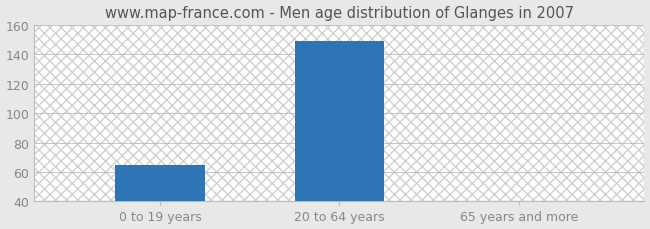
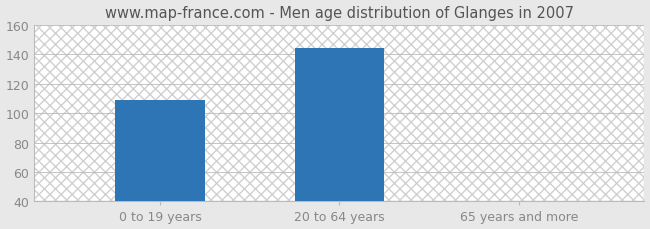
0 to 19 years: 65 -> 109
20 to 64 years: 149 -> 144
